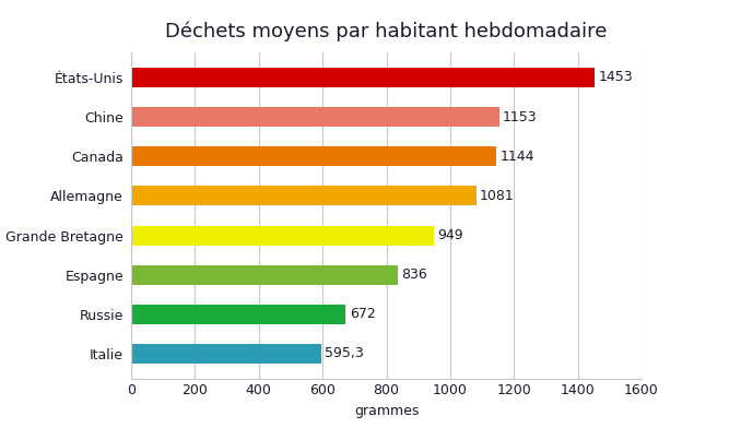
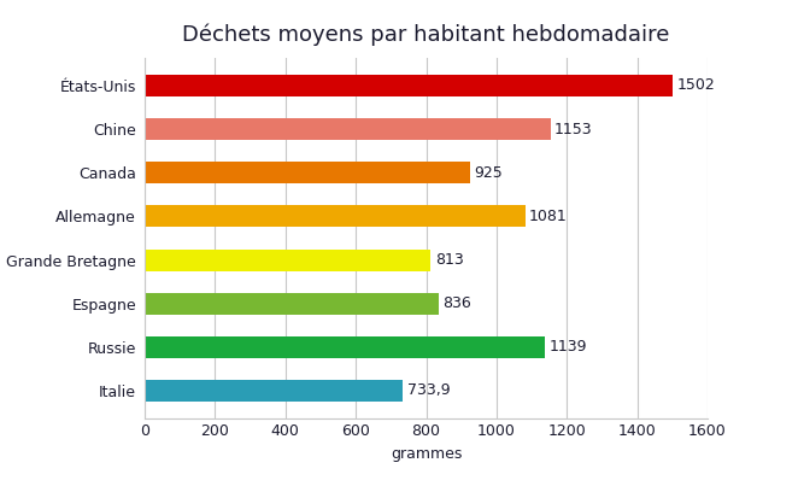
États-Unis: 1453 -> 1502
Canada: 1144 -> 925
Grande Bretagne: 949 -> 813
Russie: 672 -> 1139
Italie: 595,3 -> 733,9
